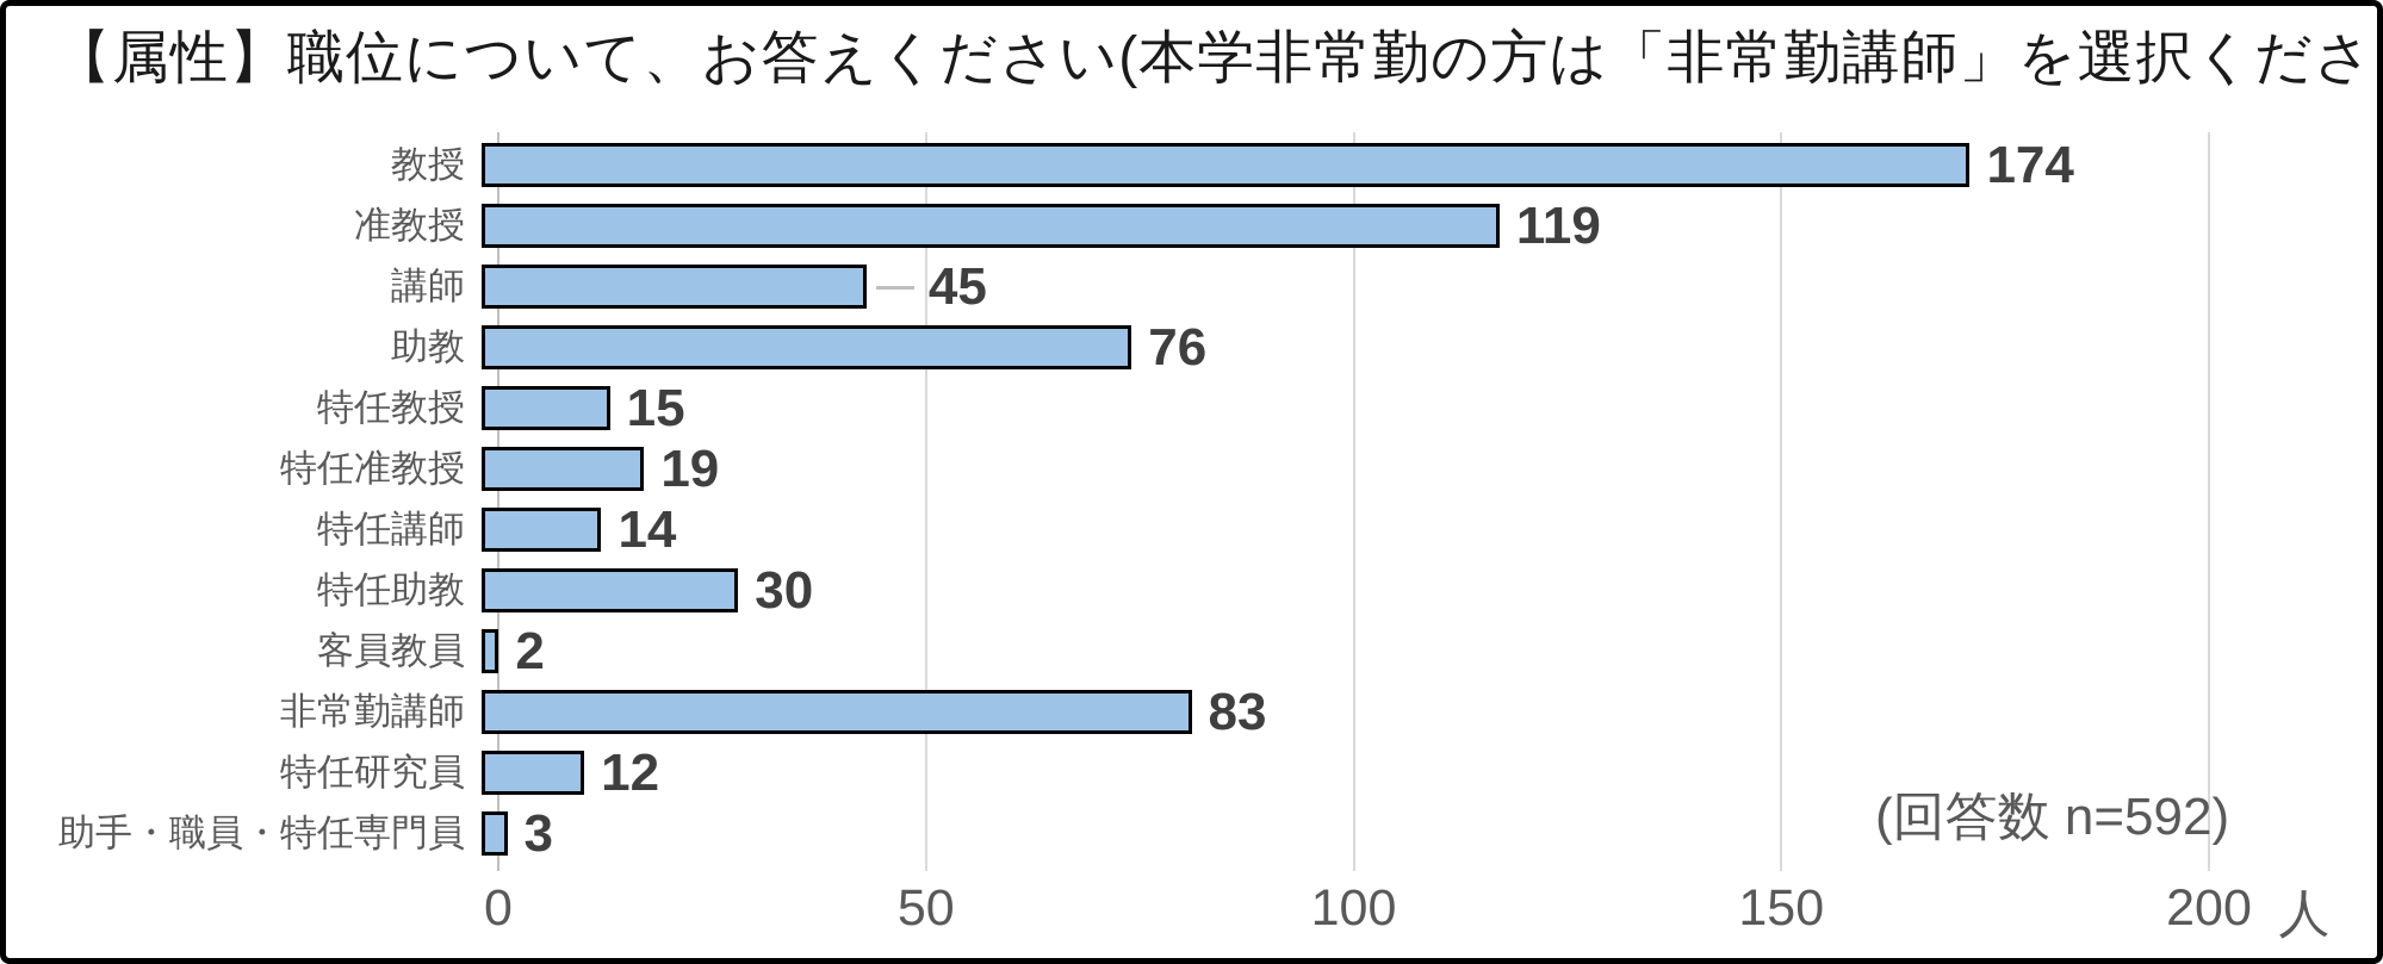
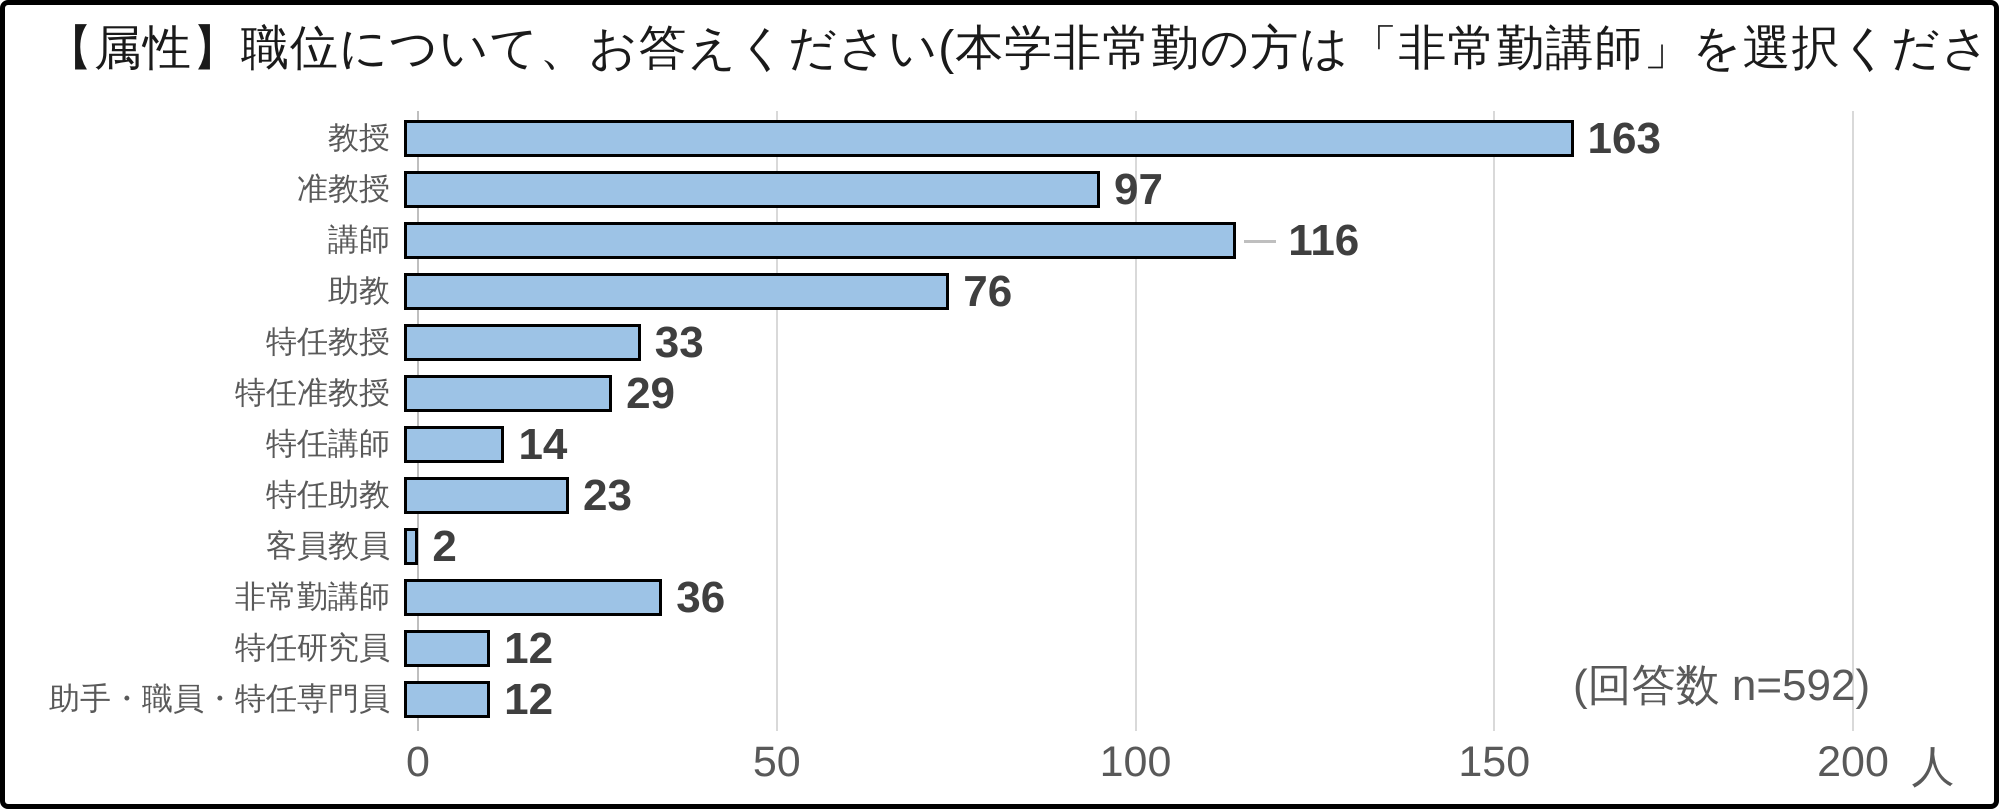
教授: 174 -> 163
准教授: 119 -> 97
講師: 45 -> 116
特任教授: 15 -> 33
特任准教授: 19 -> 29
特任助教: 30 -> 23
非常勤講師: 83 -> 36
助手・職員・特任専門員: 3 -> 12
